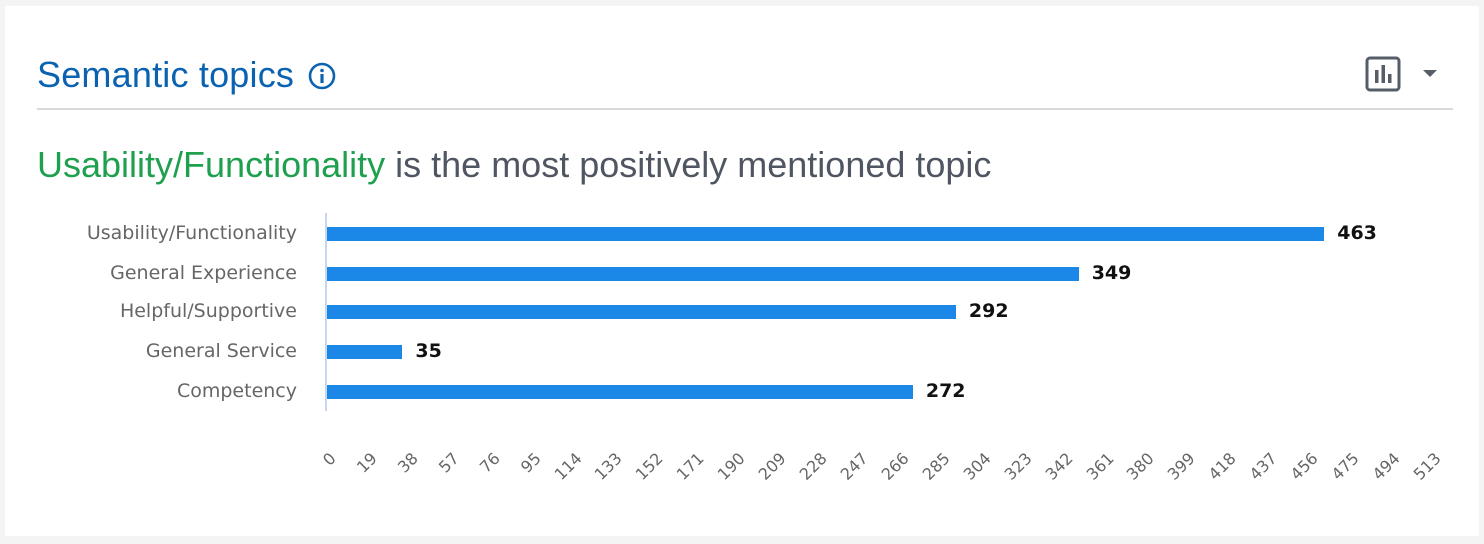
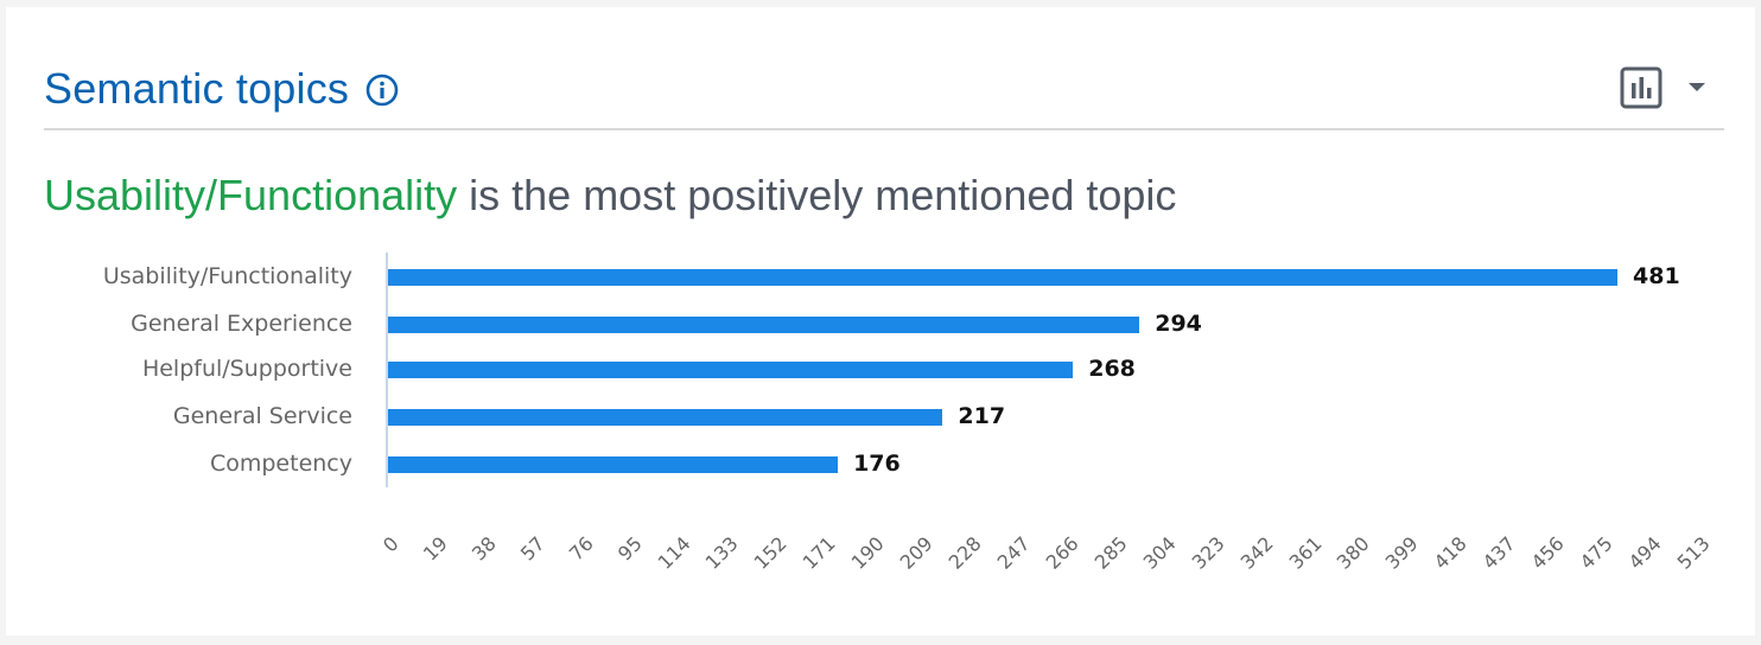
Usability/Functionality: 463 -> 481
General Experience: 349 -> 294
Helpful/Supportive: 292 -> 268
General Service: 35 -> 217
Competency: 272 -> 176
